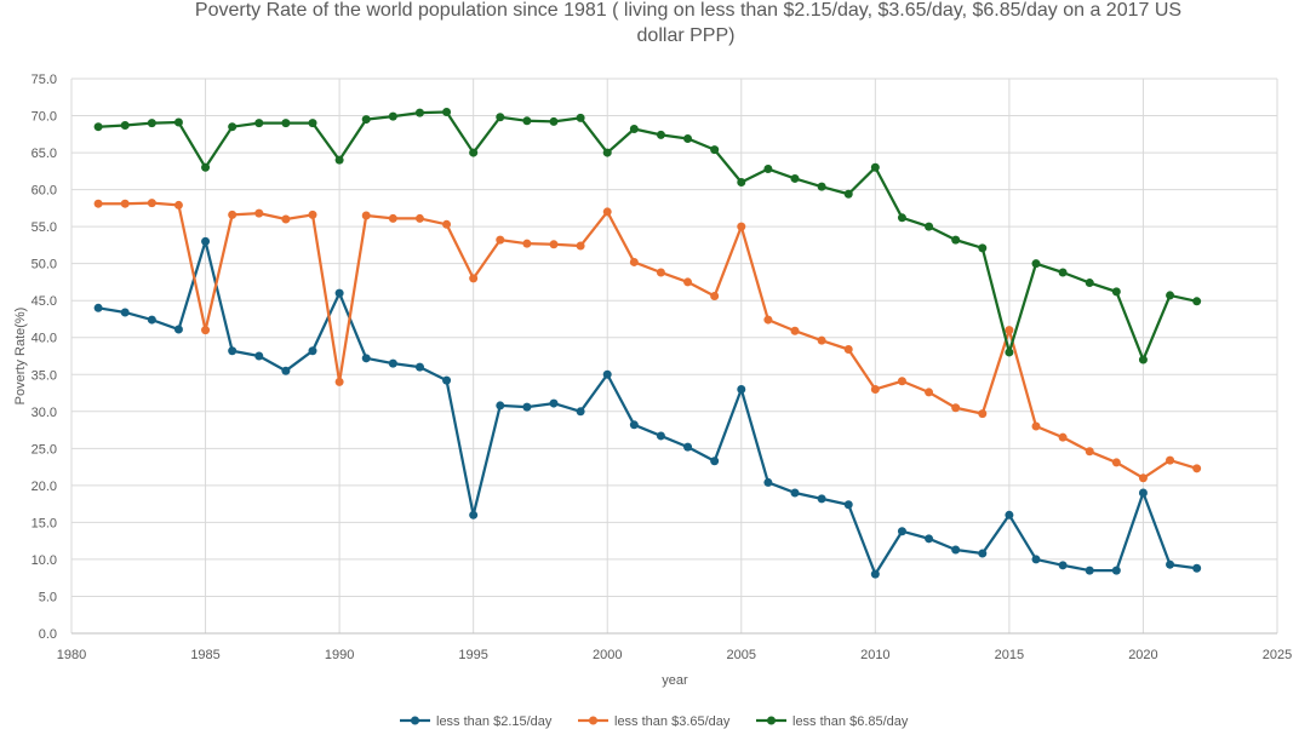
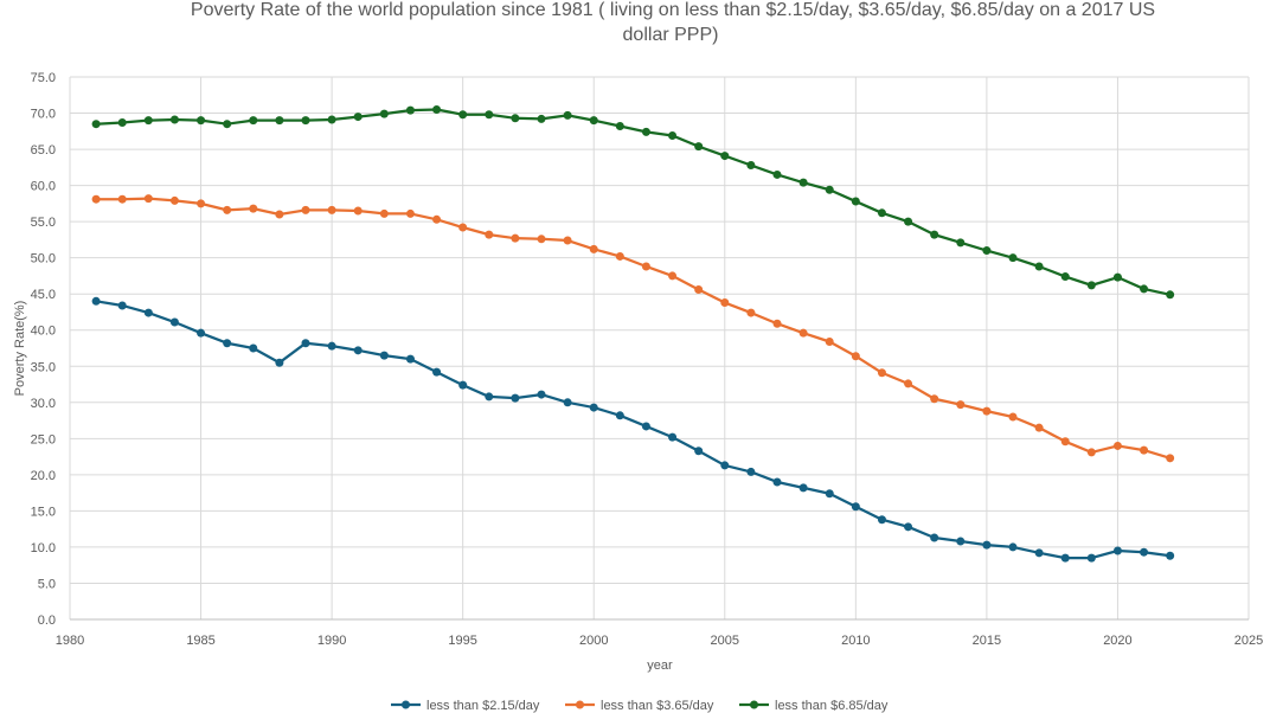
less than $2.15/day/1985: 53 -> 40
less than $3.65/day/1985: 41 -> 58
less than $6.85/day/1985: 63 -> 69
less than $2.15/day/1990: 46 -> 38
less than $3.65/day/1990: 34 -> 57
less than $6.85/day/1990: 64 -> 69
less than $2.15/day/1995: 16 -> 32
less than $3.65/day/1995: 48 -> 54
less than $6.85/day/1995: 65 -> 70
less than $2.15/day/2000: 35 -> 29
less than $3.65/day/2000: 57 -> 51
less than $6.85/day/2000: 65 -> 69
less than $2.15/day/2005: 33 -> 21
less than $3.65/day/2005: 55 -> 44
less than $6.85/day/2005: 61 -> 64
less than $2.15/day/2010: 8 -> 16
less than $3.65/day/2010: 33 -> 36
less than $6.85/day/2010: 63 -> 58
less than $2.15/day/2015: 16 -> 10
less than $3.65/day/2015: 41 -> 29
less than $6.85/day/2015: 38 -> 51
less than $2.15/day/2020: 19 -> 10
less than $3.65/day/2020: 21 -> 24
less than $6.85/day/2020: 37 -> 47
